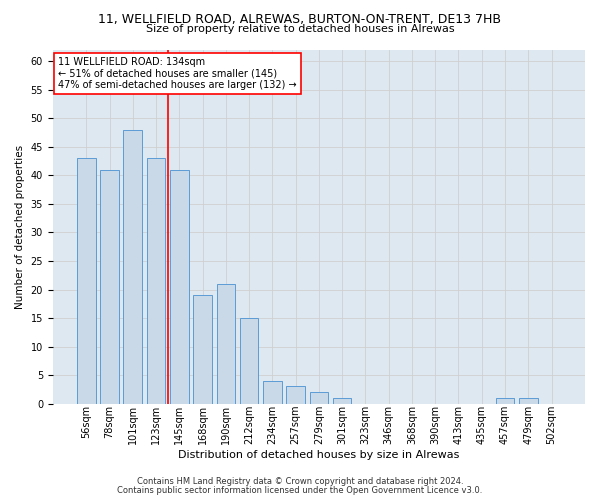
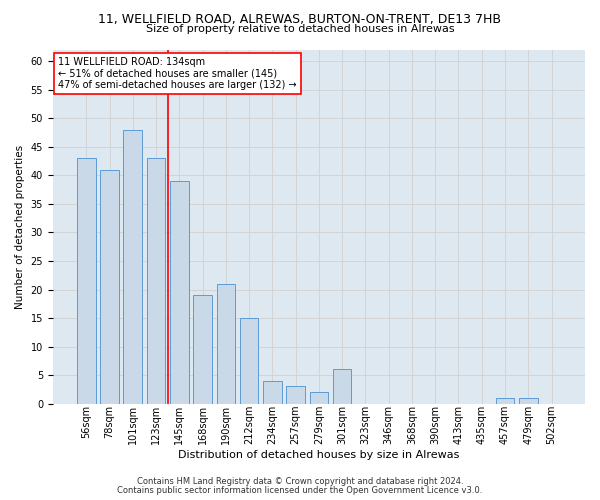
145sqm: 41 -> 39
301sqm: 1 -> 6
